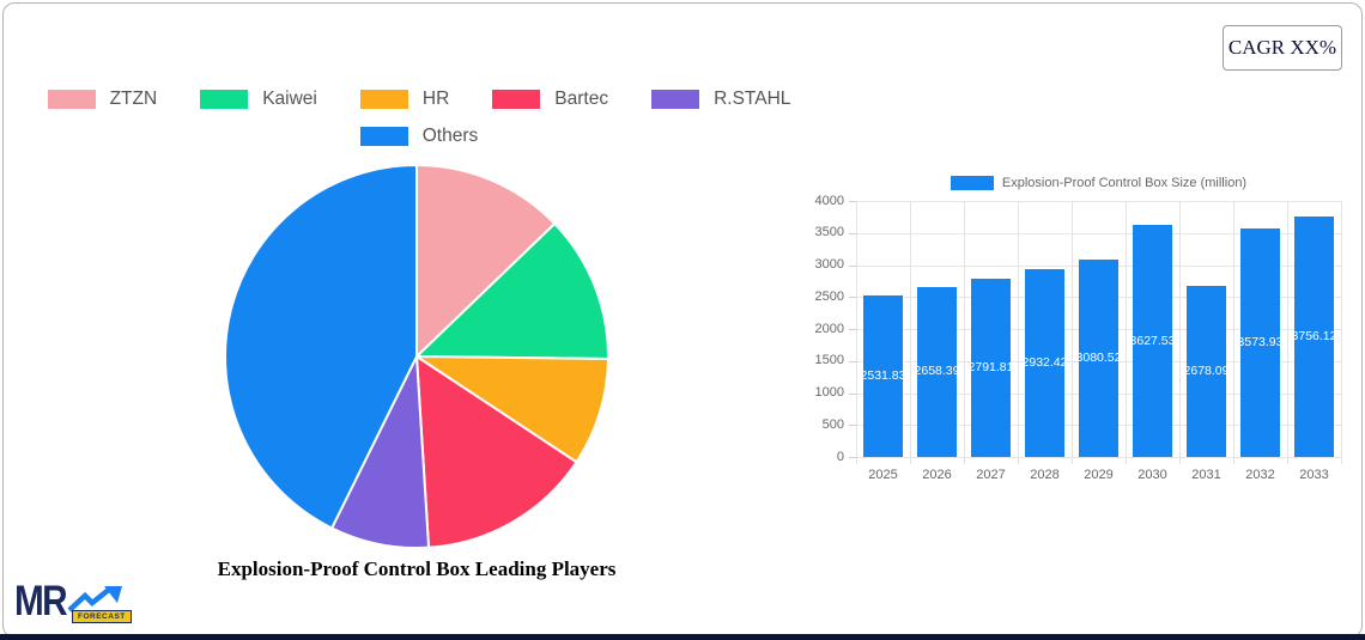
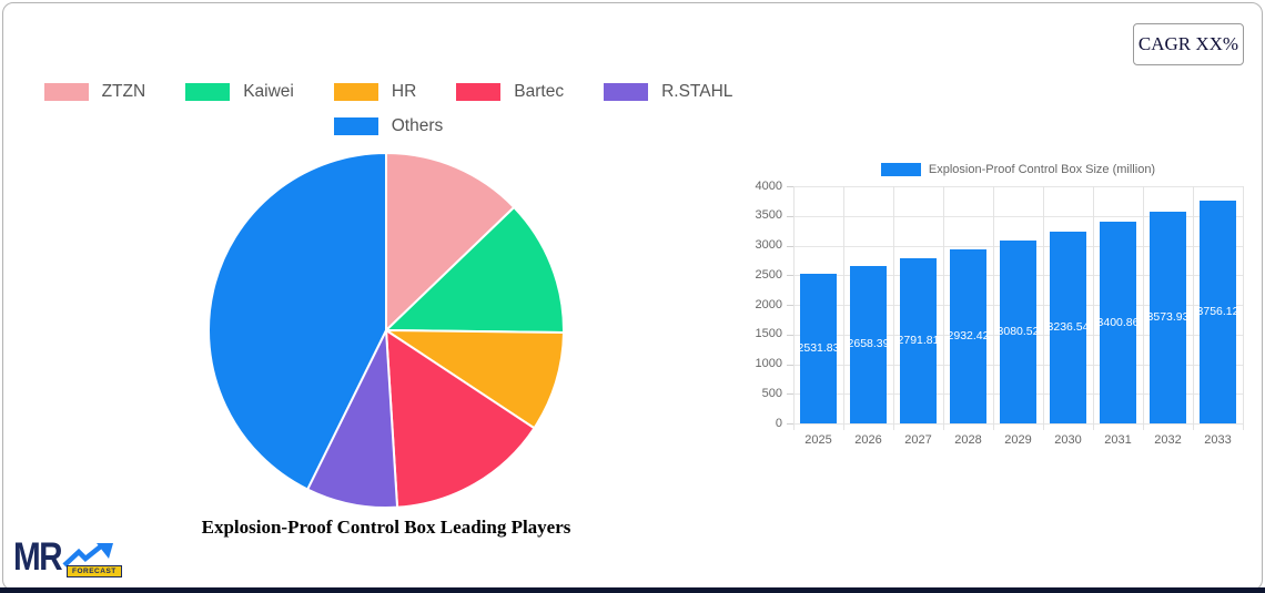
Explosion-Proof Control Box Size (million)/2030: 3627.53 -> 3236.54
Explosion-Proof Control Box Size (million)/2031: 2678.09 -> 3400.86
